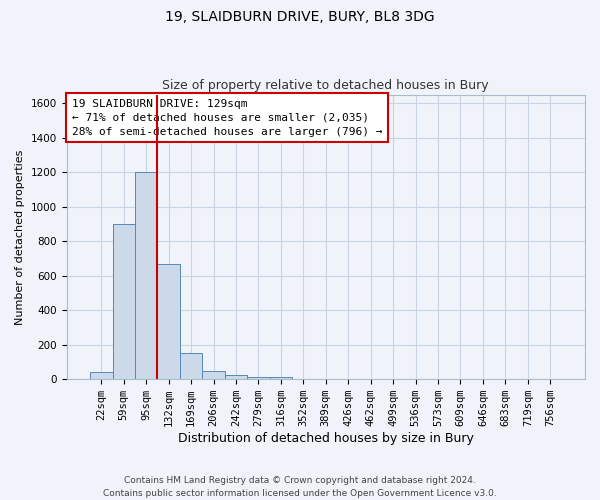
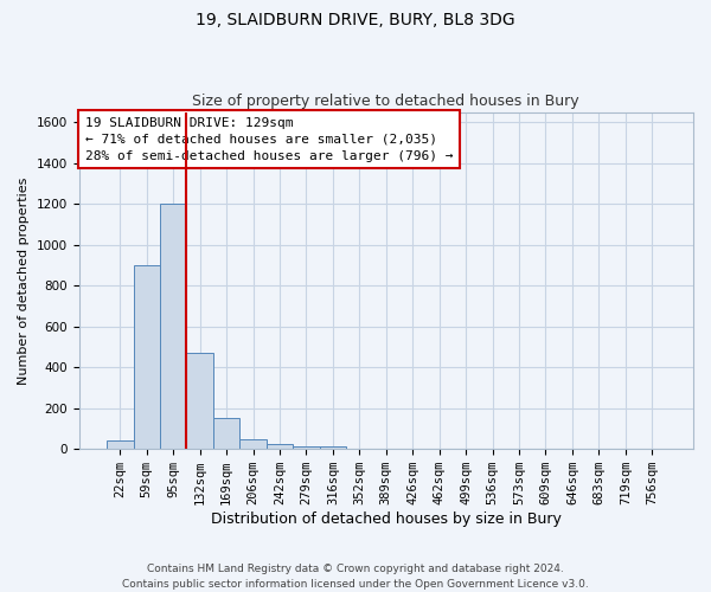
132sqm: 670 -> 470
